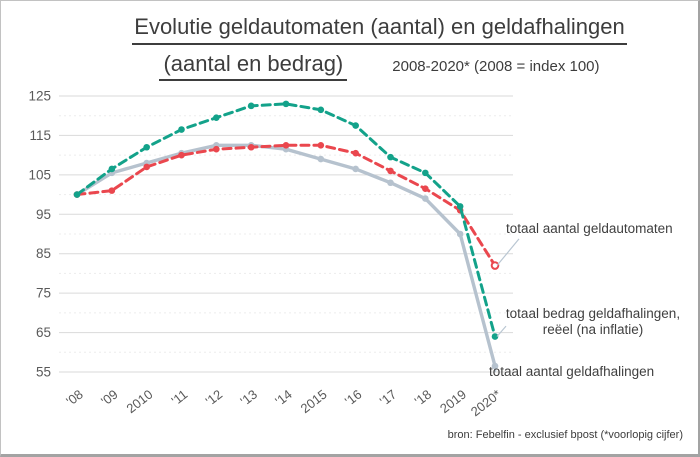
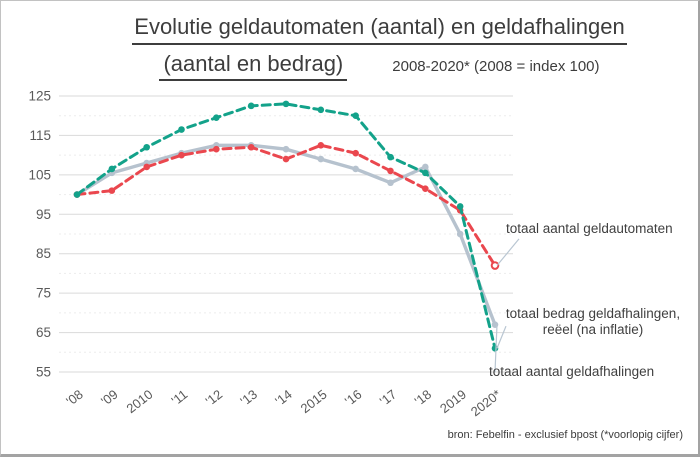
totaal aantal geldautomaten/'14: 112 -> 109
totaal bedrag geldafhalingen, reëel (na inflatie)/'16: 118 -> 120
totaal aantal geldafhalingen/'18: 99 -> 107
totaal aantal geldafhalingen/2020*: 56 -> 67
totaal bedrag geldafhalingen, reëel (na inflatie)/2020*: 64 -> 61
